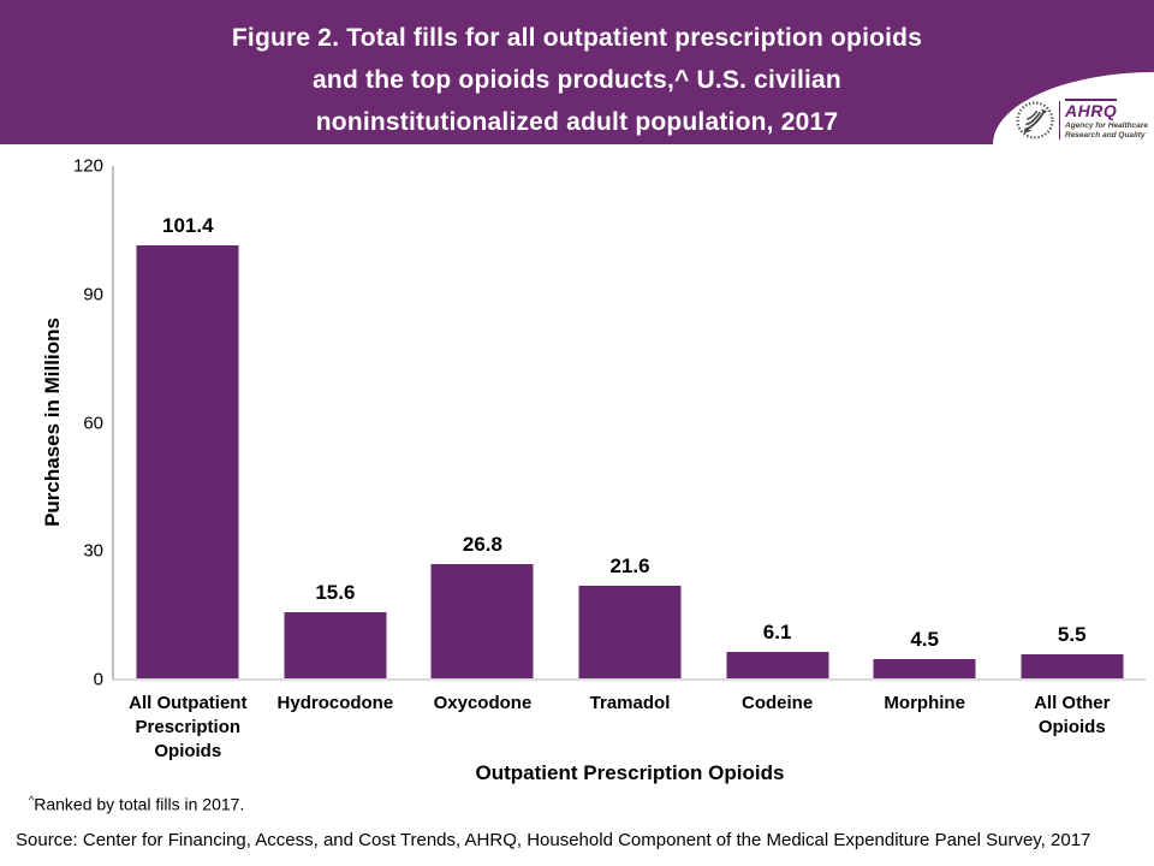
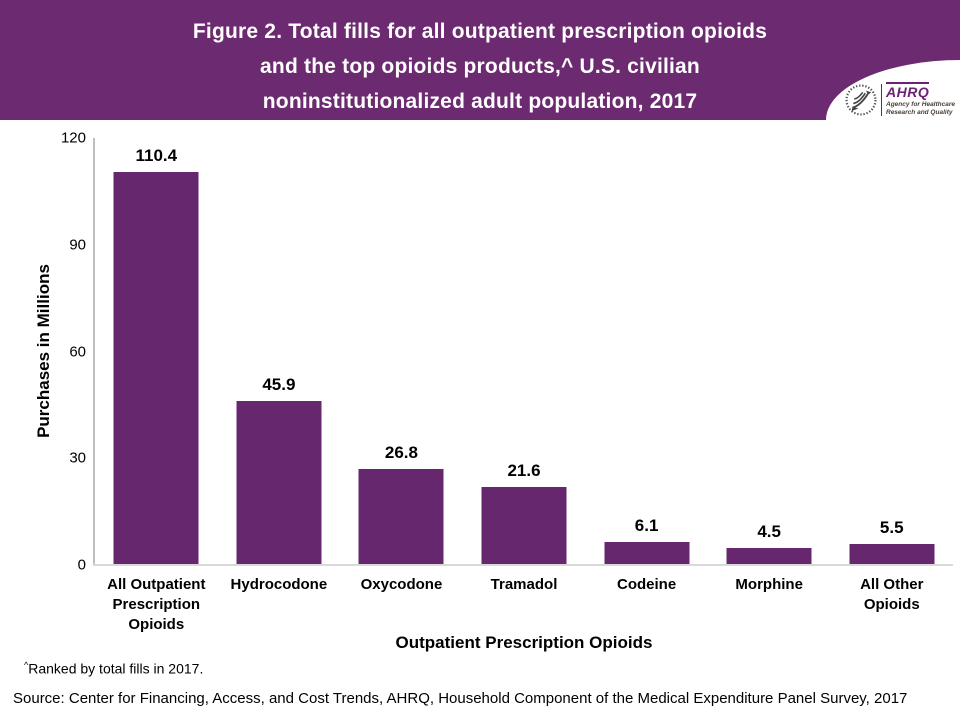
All Outpatient Prescription Opioids: 101.4 -> 110.4
Hydrocodone: 15.6 -> 45.9
